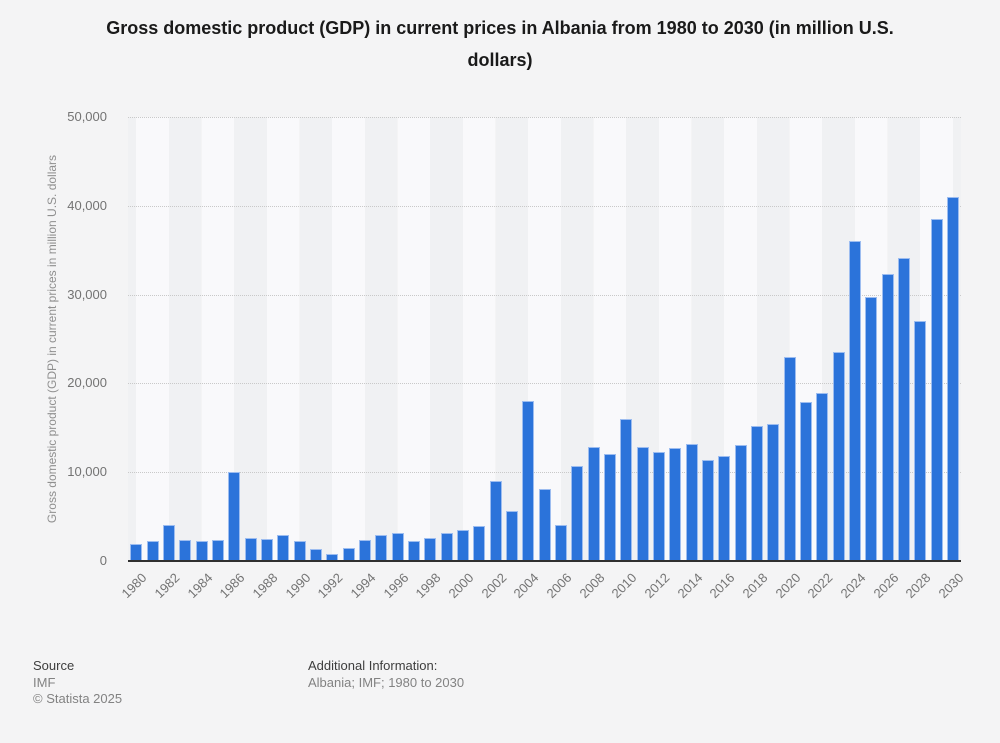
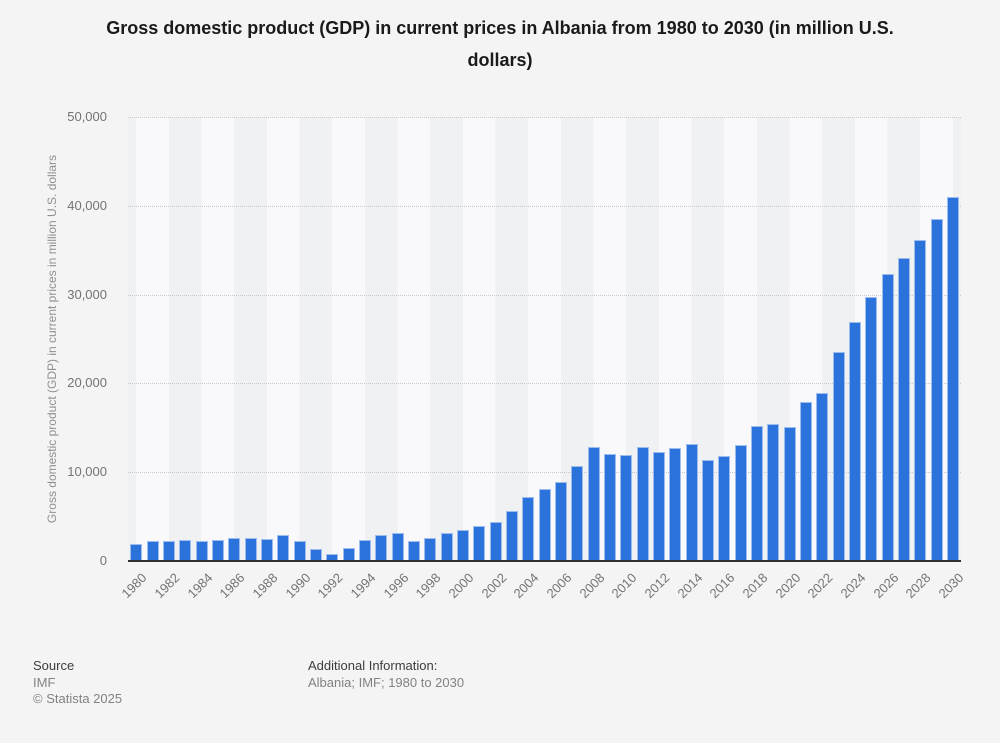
1982: 4000 -> 2000
1986: 10000 -> 3000
2002: 9000 -> 4000
2004: 18000 -> 7000
2006: 4000 -> 9000
2010: 16000 -> 12000
2020: 23000 -> 15000
2024: 36000 -> 27000
2028: 27000 -> 36000
